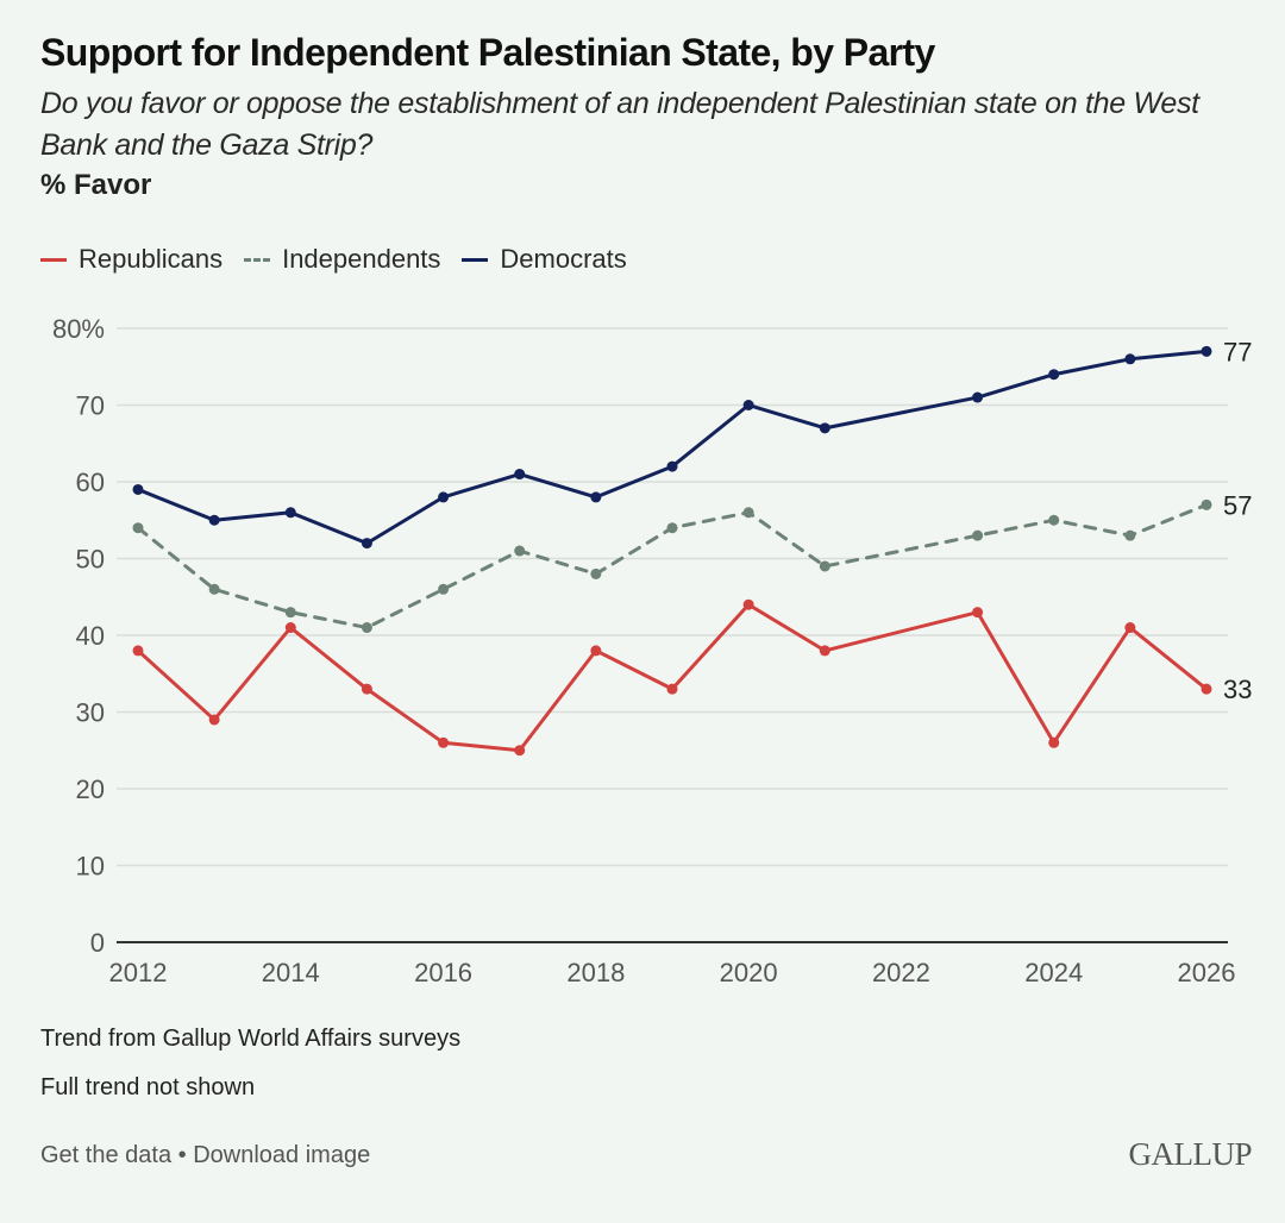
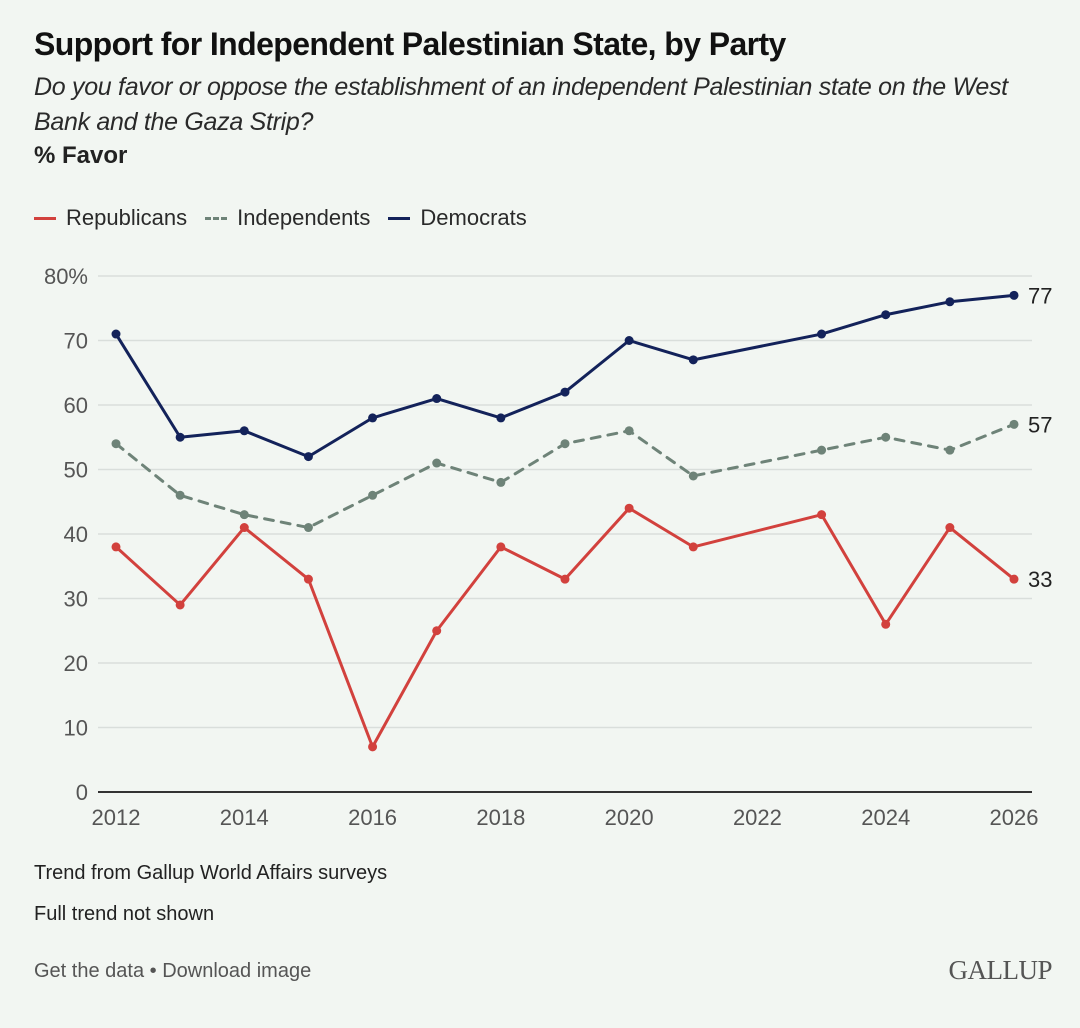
Democrats/2012: 59% -> 71%
Republicans/2016: 26% -> 7%
